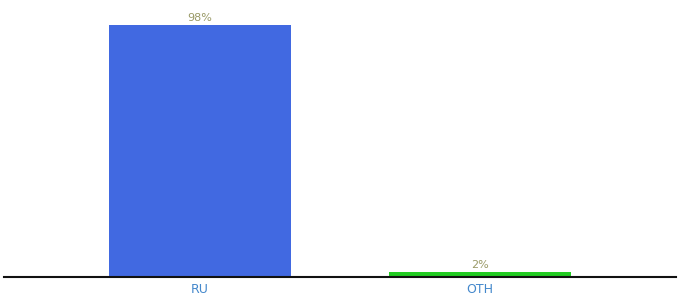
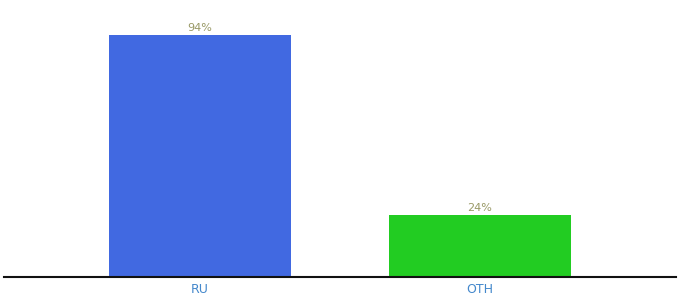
RU: 98% -> 94%
OTH: 2% -> 24%
